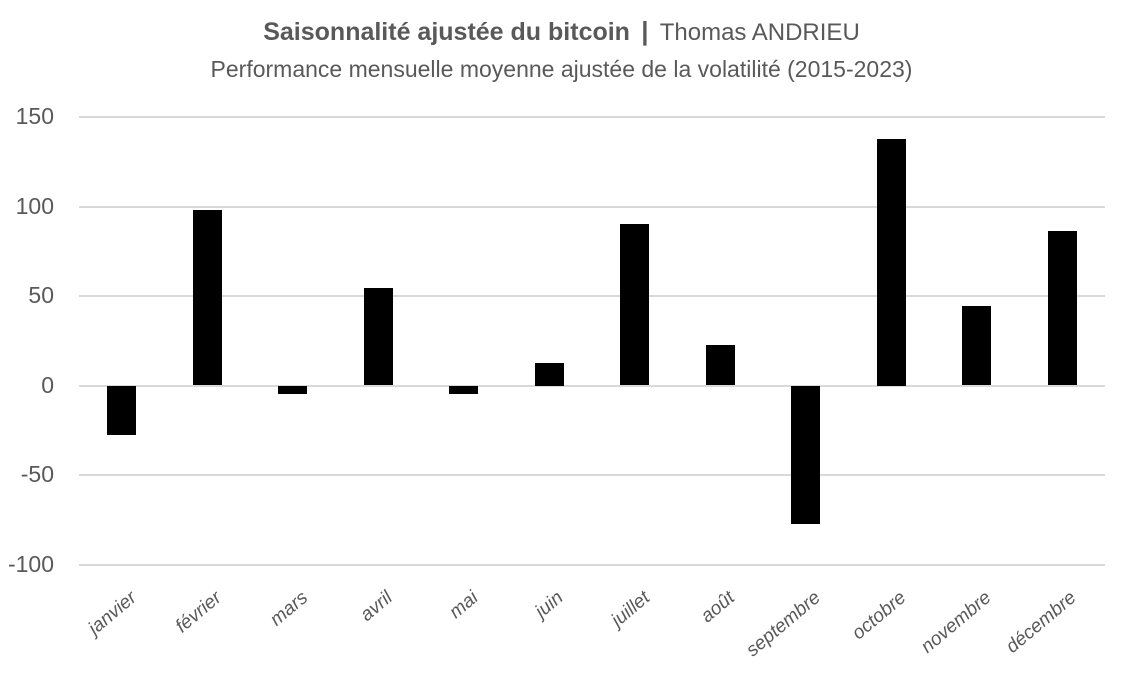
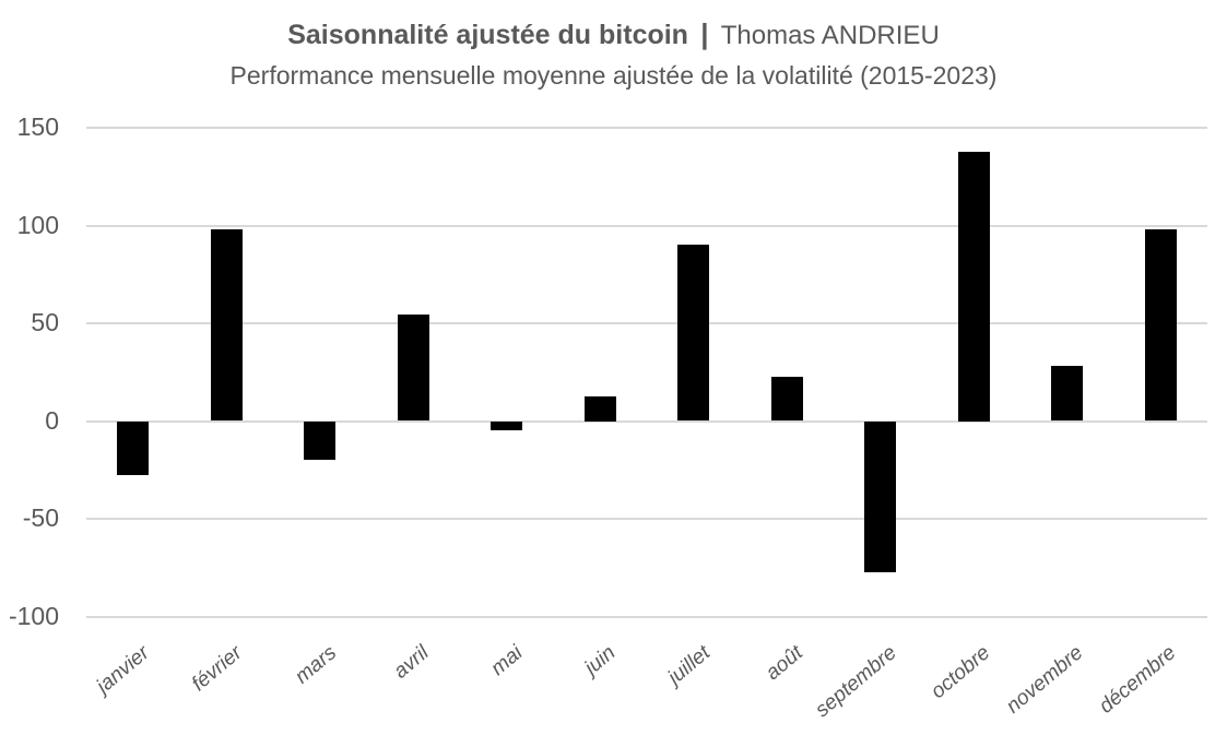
mars: -4 -> -20
novembre: 44 -> 28
décembre: 86 -> 98
